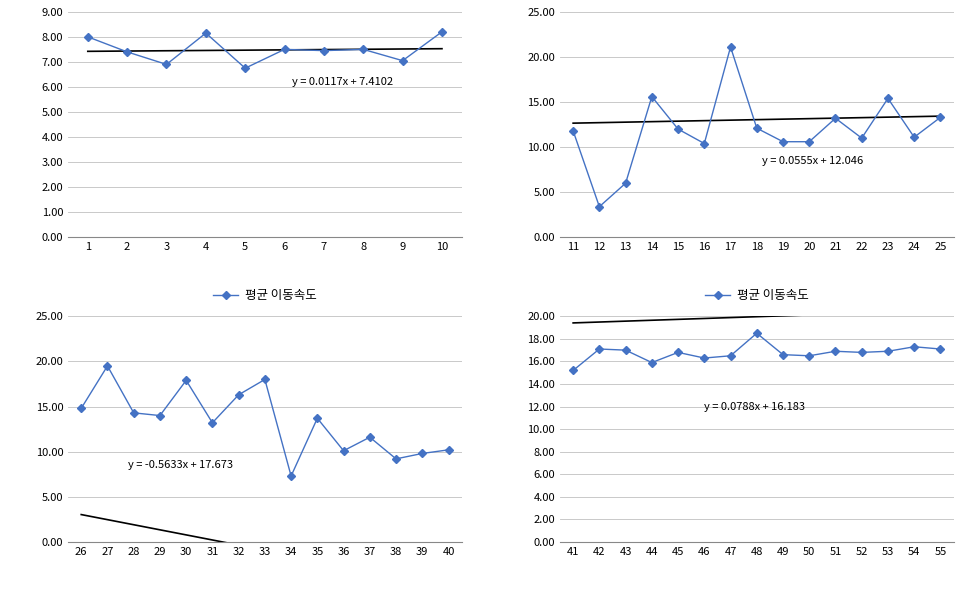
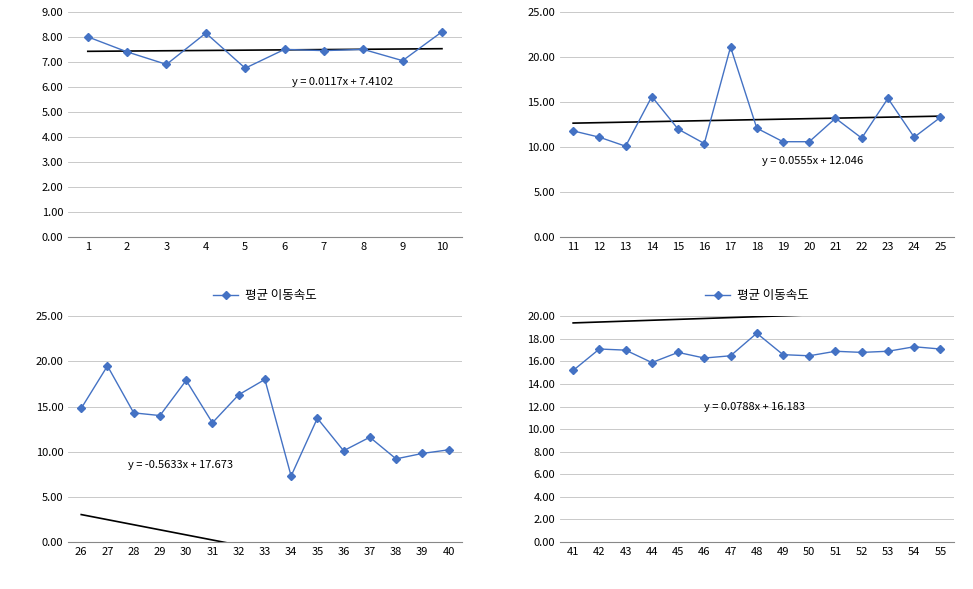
평균 이동속도/12: 3.4 -> 11.1
평균 이동속도/13: 6.0 -> 10.1
